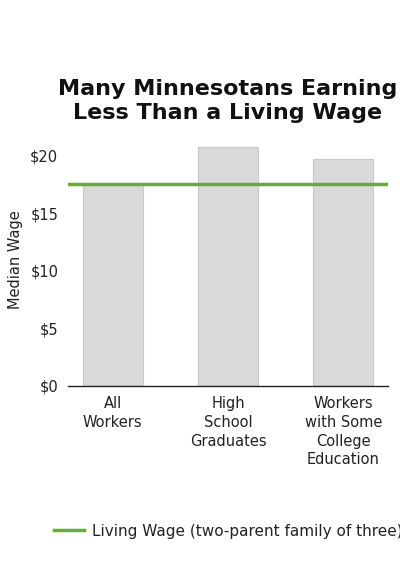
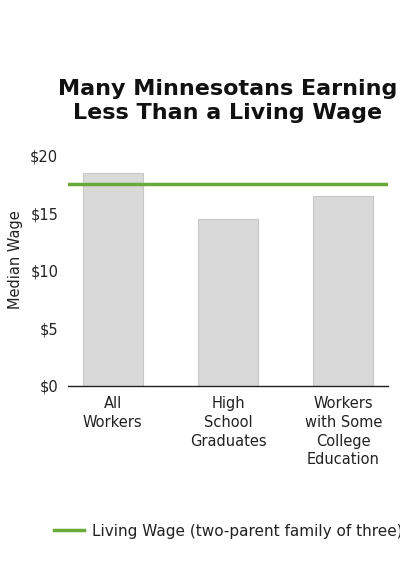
All Workers: $17.4 -> $18.5
High School Graduates: $20.7 -> $14.5
Workers with Some College Education: $19.7 -> $16.5
